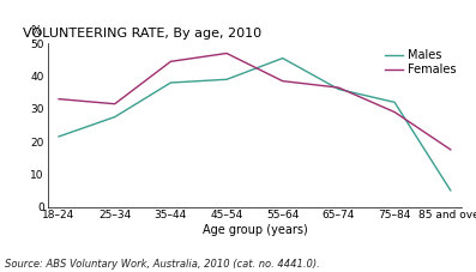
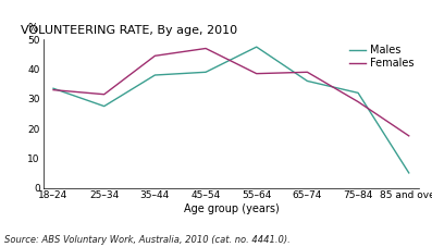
Males/18–24: 21.5 -> 33.5
Males/55–64: 45.5 -> 47.5
Females/65–74: 36.5 -> 39.0
